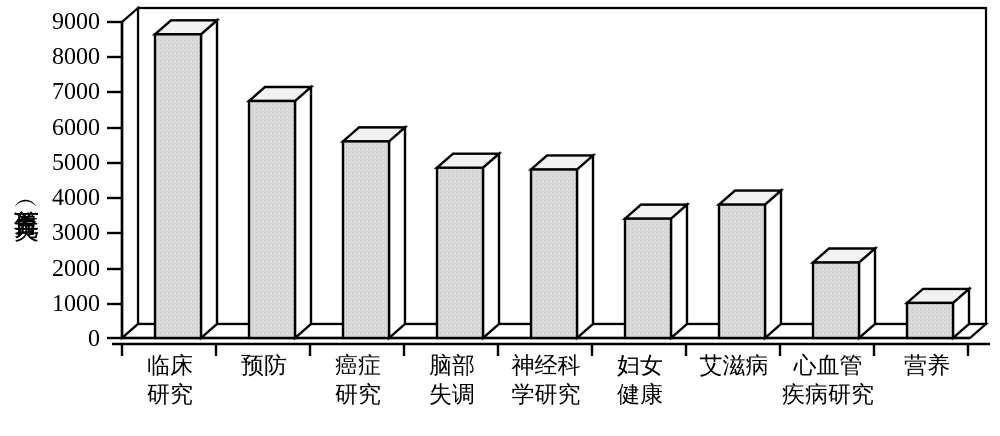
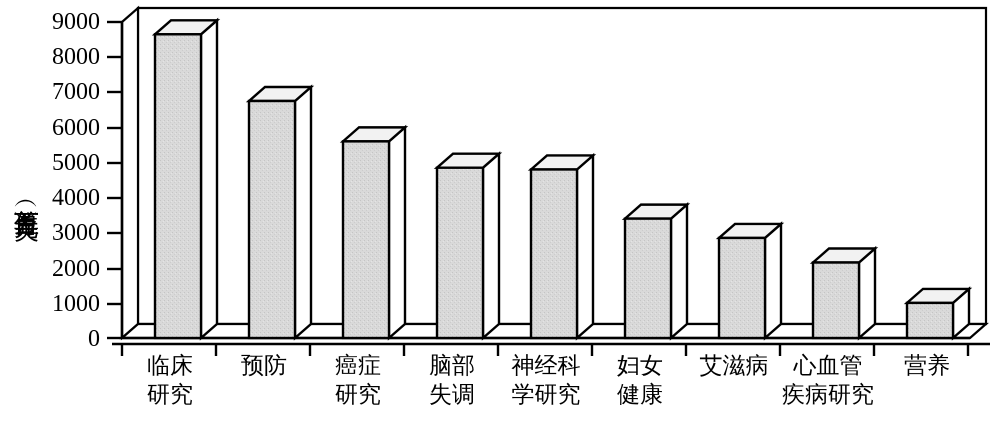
艾滋病: 3800 -> 2800
